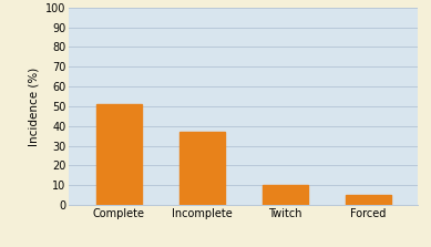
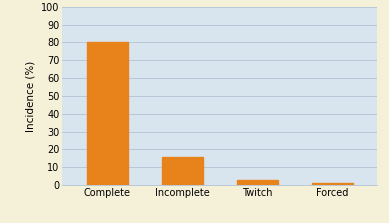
Complete: 51 -> 80
Incomplete: 37 -> 16
Twitch: 10 -> 3
Forced: 5 -> 1
